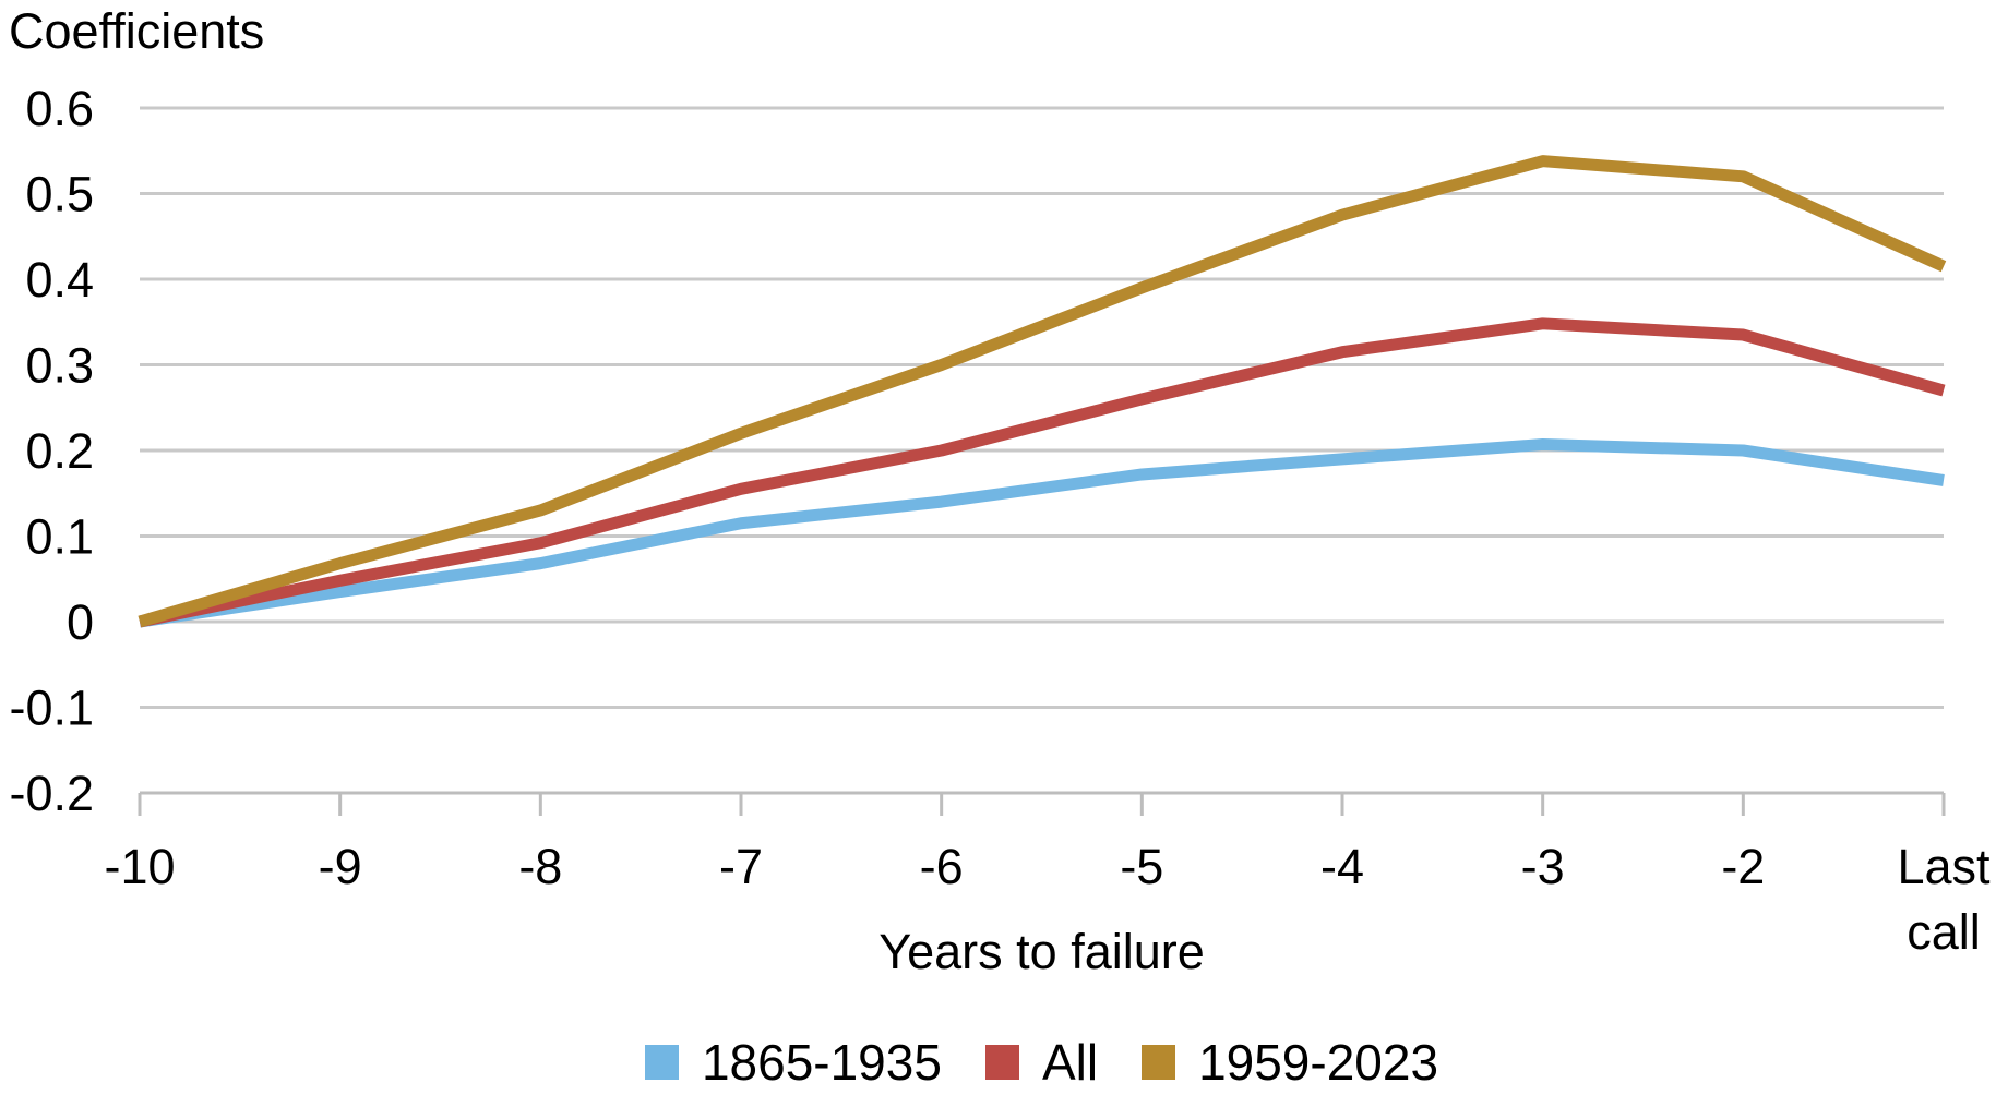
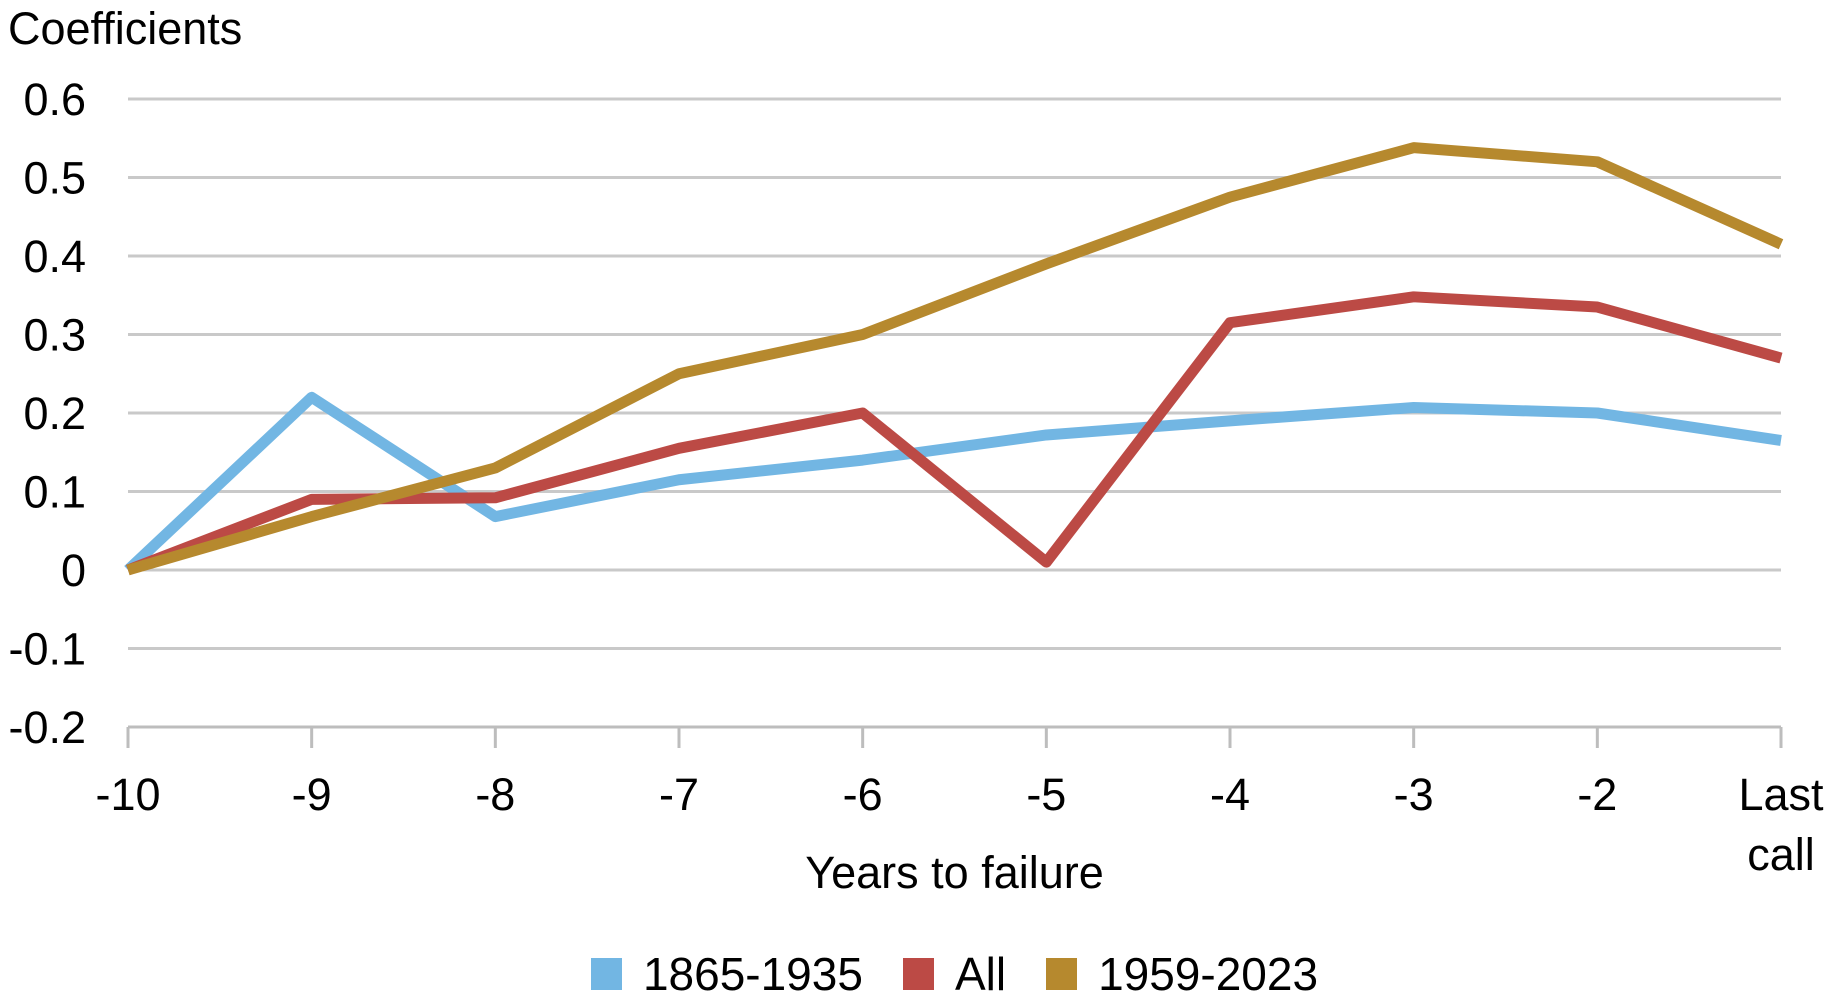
1865-1935/-9: 0.04 -> 0.22
All/-9: 0.05 -> 0.09
1959-2023/-7: 0.22 -> 0.25
All/-5: 0.26 -> 0.01
